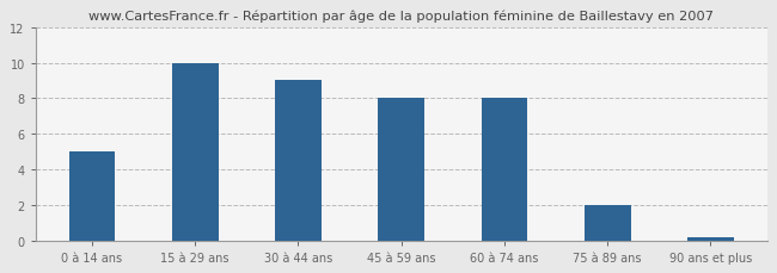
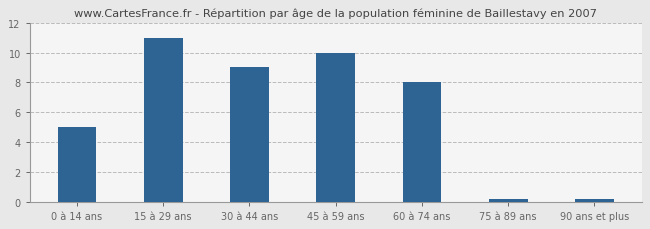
15 à 29 ans: 10.0 -> 11.0
45 à 59 ans: 8.0 -> 10.0
75 à 89 ans: 2.0 -> 0.1
